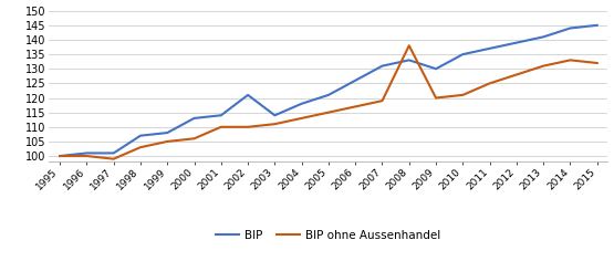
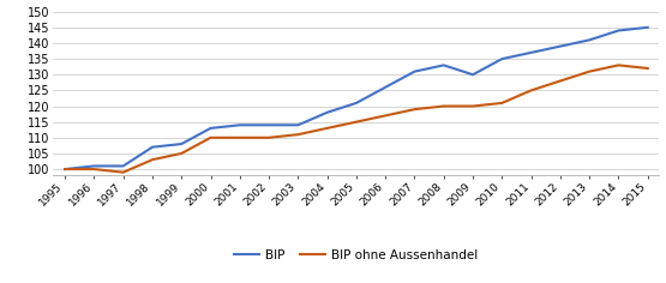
BIP ohne Aussenhandel/2000: 106 -> 110
BIP/2002: 121 -> 114
BIP ohne Aussenhandel/2008: 138 -> 120
